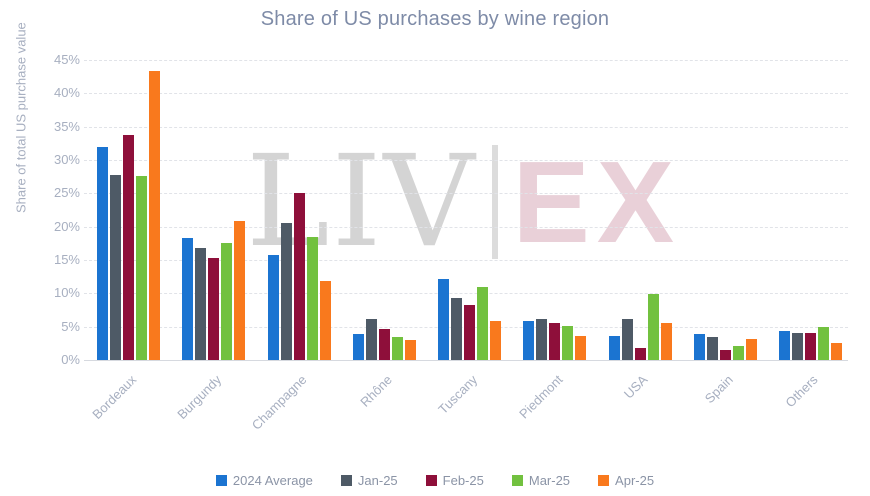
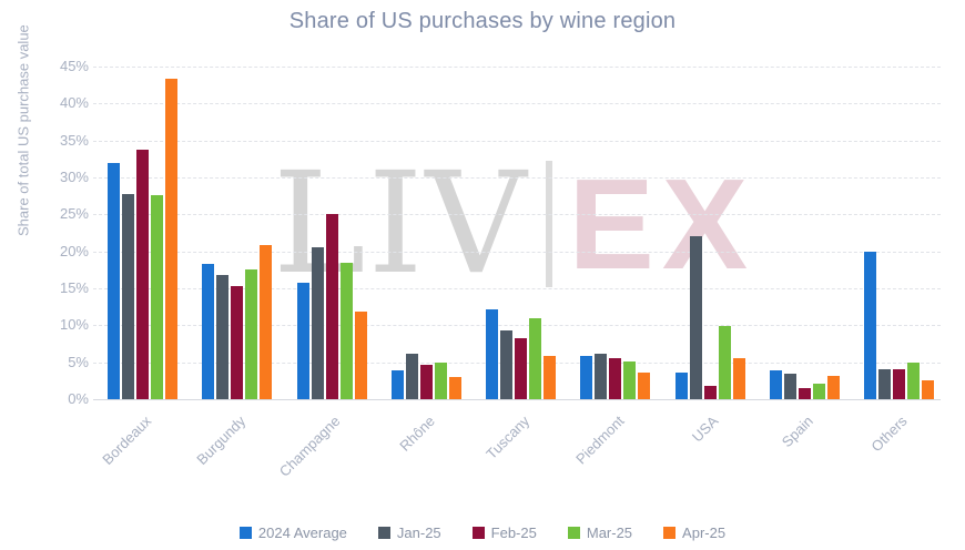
Mar-25/Rhône: 3% -> 5%
Jan-25/USA: 6% -> 22%
2024 Average/Others: 4% -> 20%
